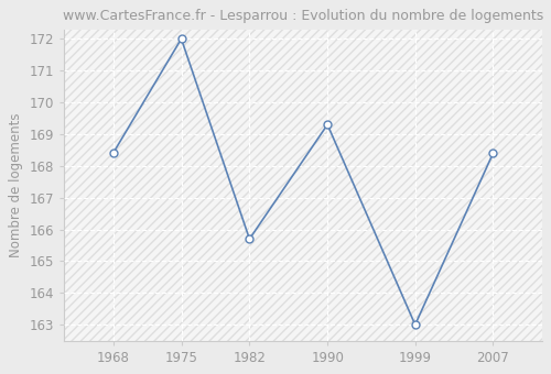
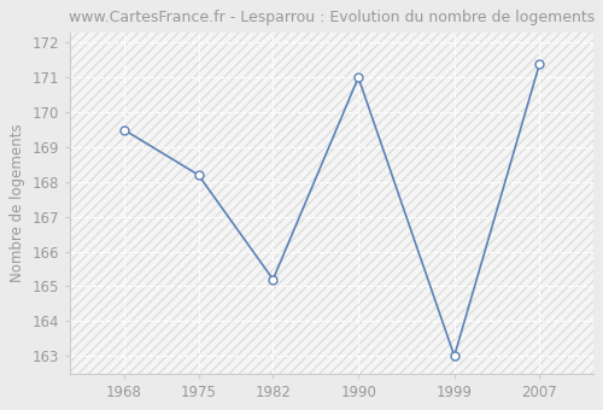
1968: 168.4 -> 169.5
1975: 172.0 -> 168.2
1982: 165.7 -> 165.2
1990: 169.3 -> 171.0
2007: 168.4 -> 171.4
